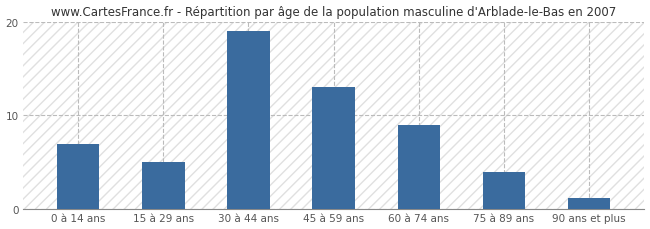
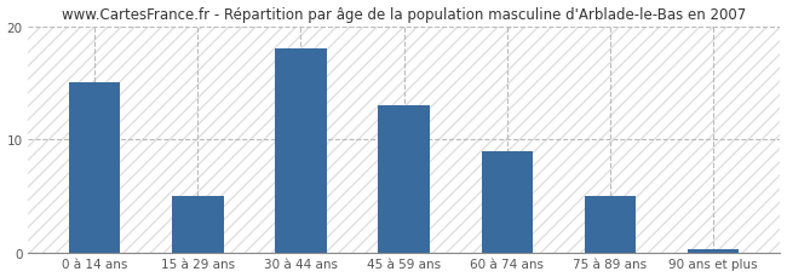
0 à 14 ans: 7.0 -> 15.0
30 à 44 ans: 19.0 -> 18.0
75 à 89 ans: 4.0 -> 5.0
90 ans et plus: 1.2 -> 0.3
